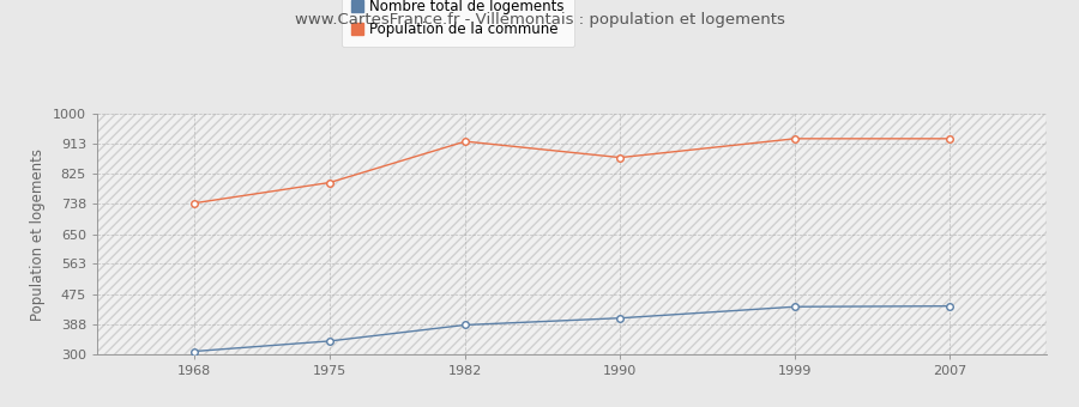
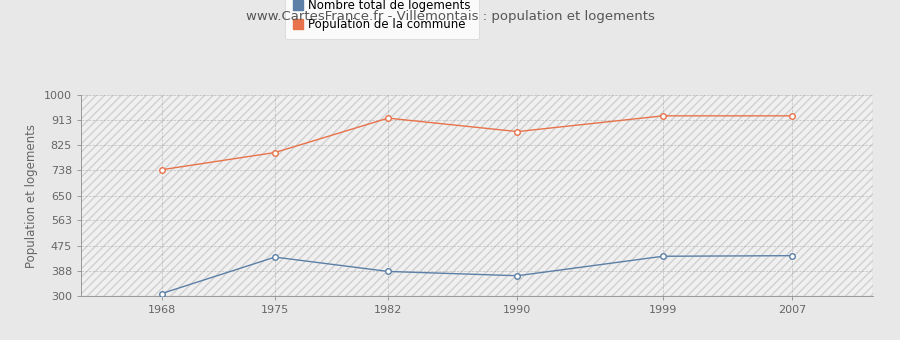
Nombre total de logements/1975: 338 -> 435
Nombre total de logements/1990: 405 -> 370
